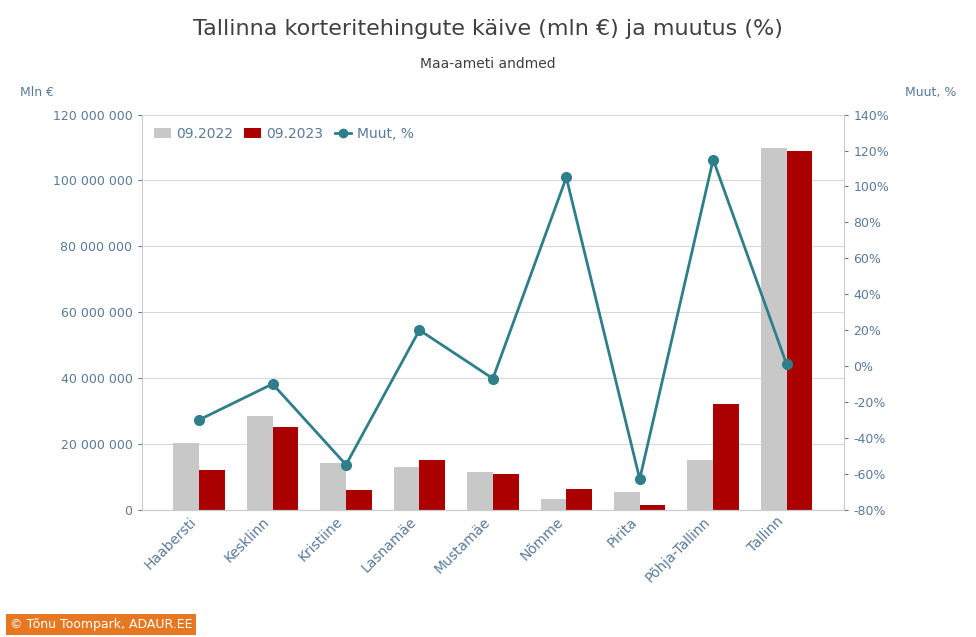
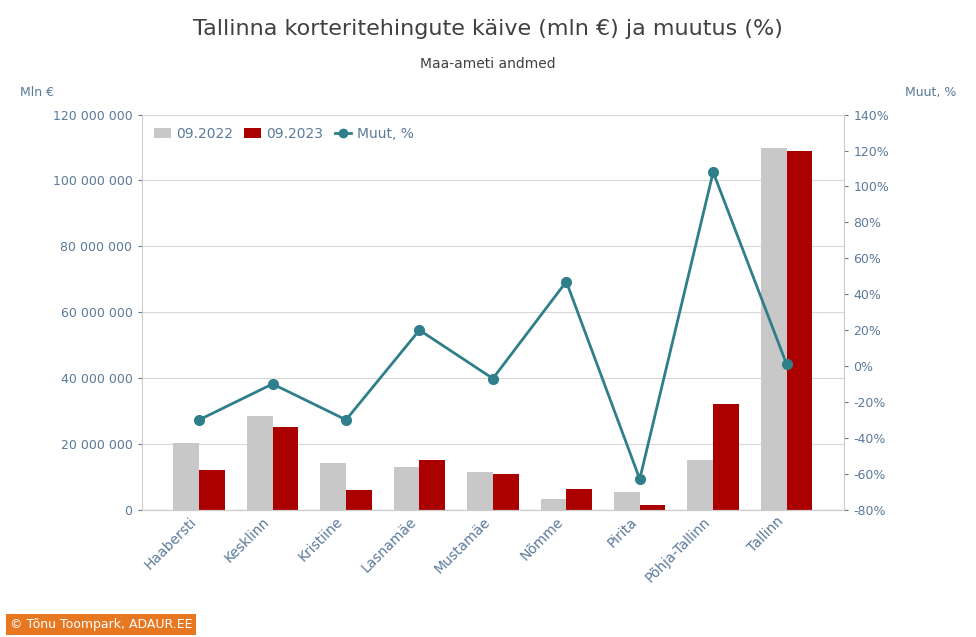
Muut, %/Kristiine: -55% -> -30%
Muut, %/Nõmme: 105% -> 47%
Muut, %/Põhja-Tallinn: 115% -> 108%
